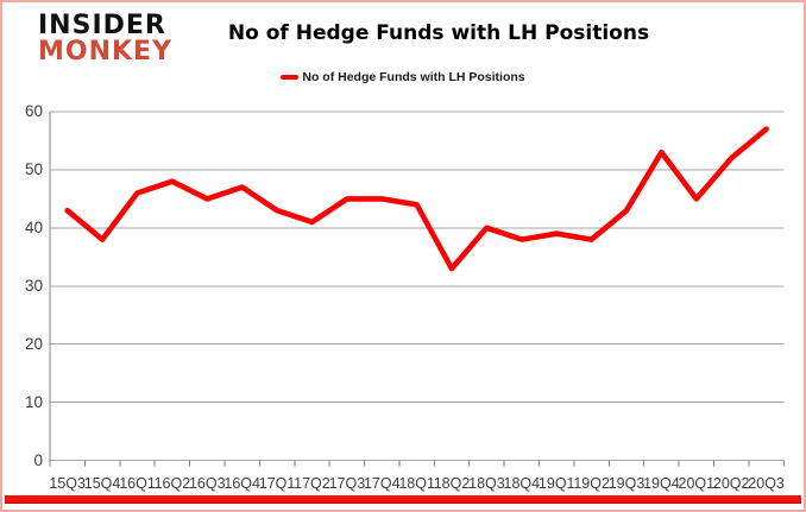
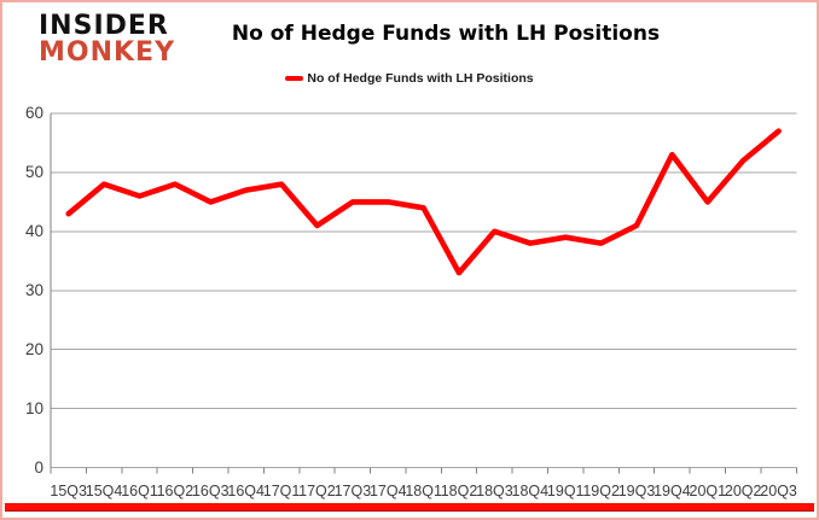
15Q4: 38 -> 48
17Q1: 43 -> 48
19Q3: 43 -> 41
